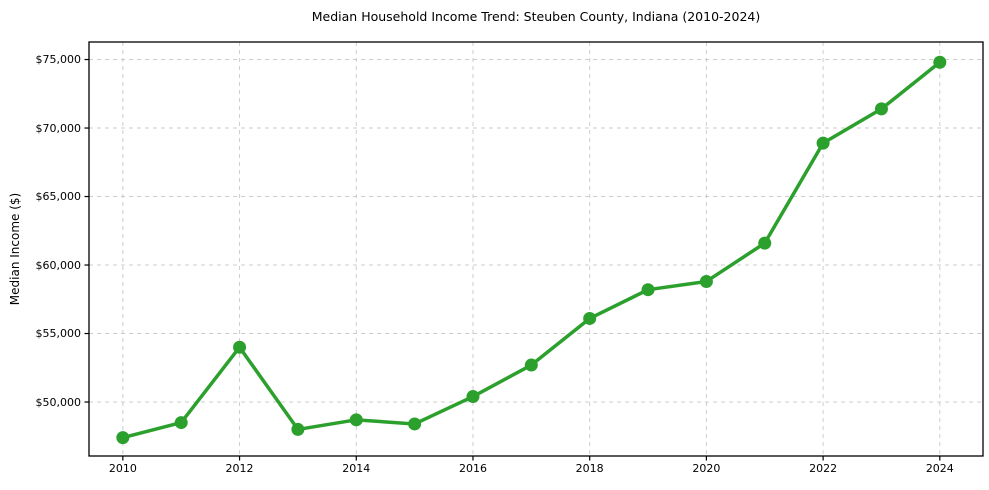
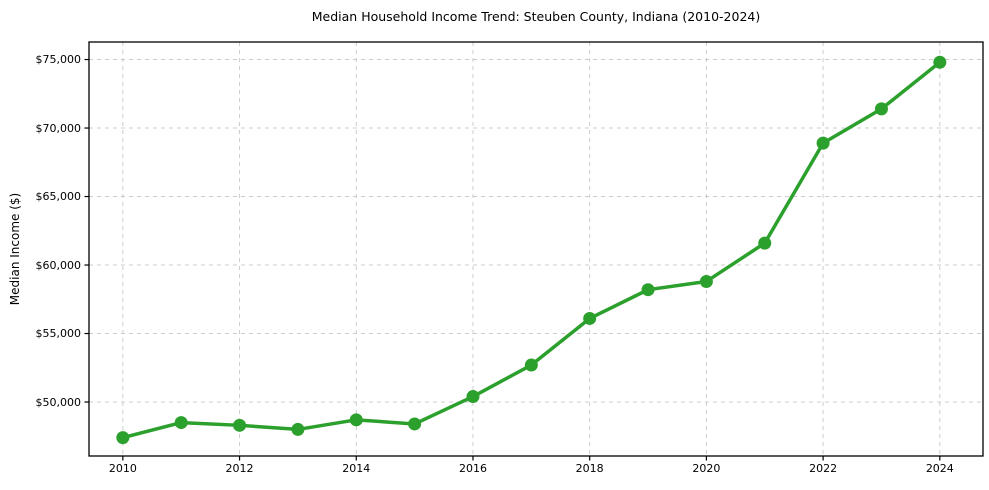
2012: $54000 -> $48300
